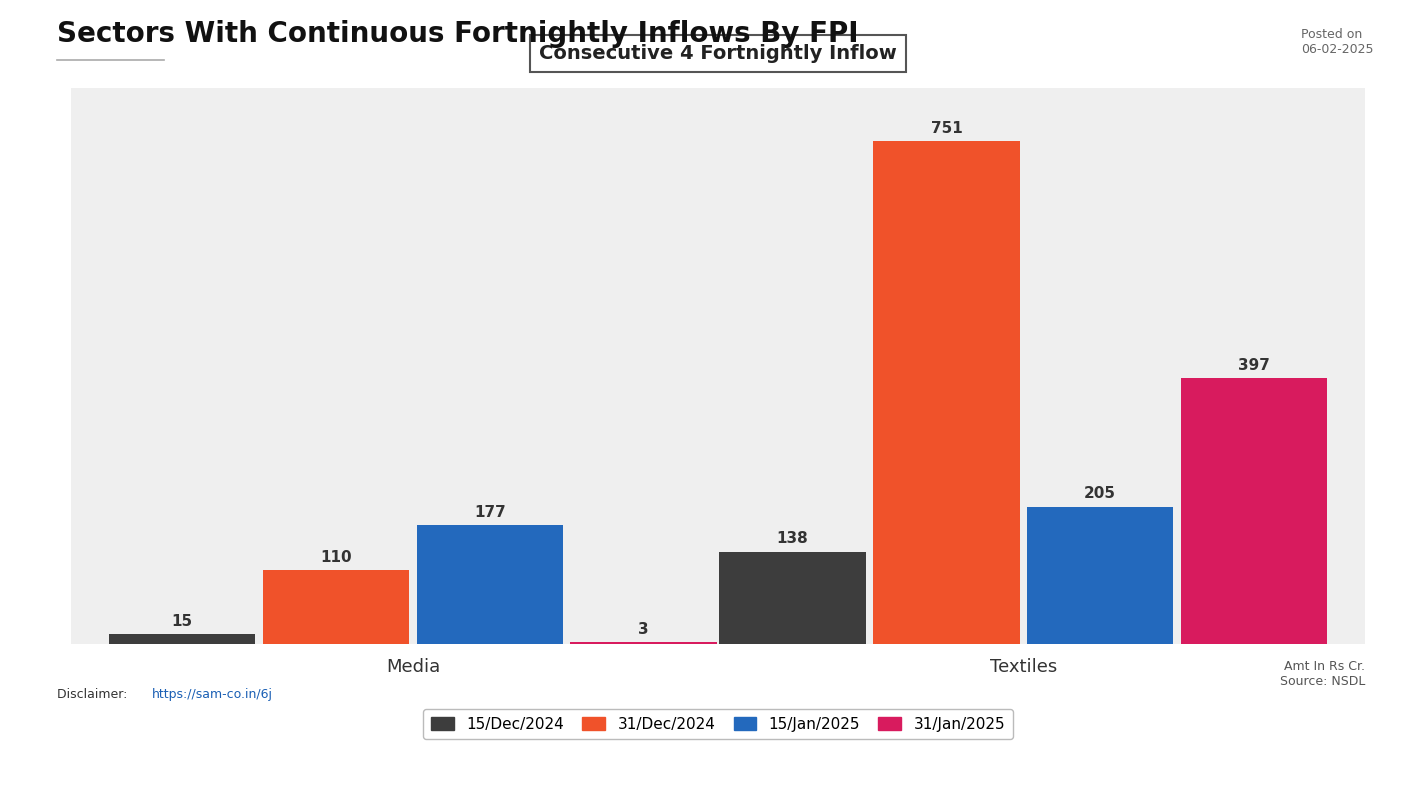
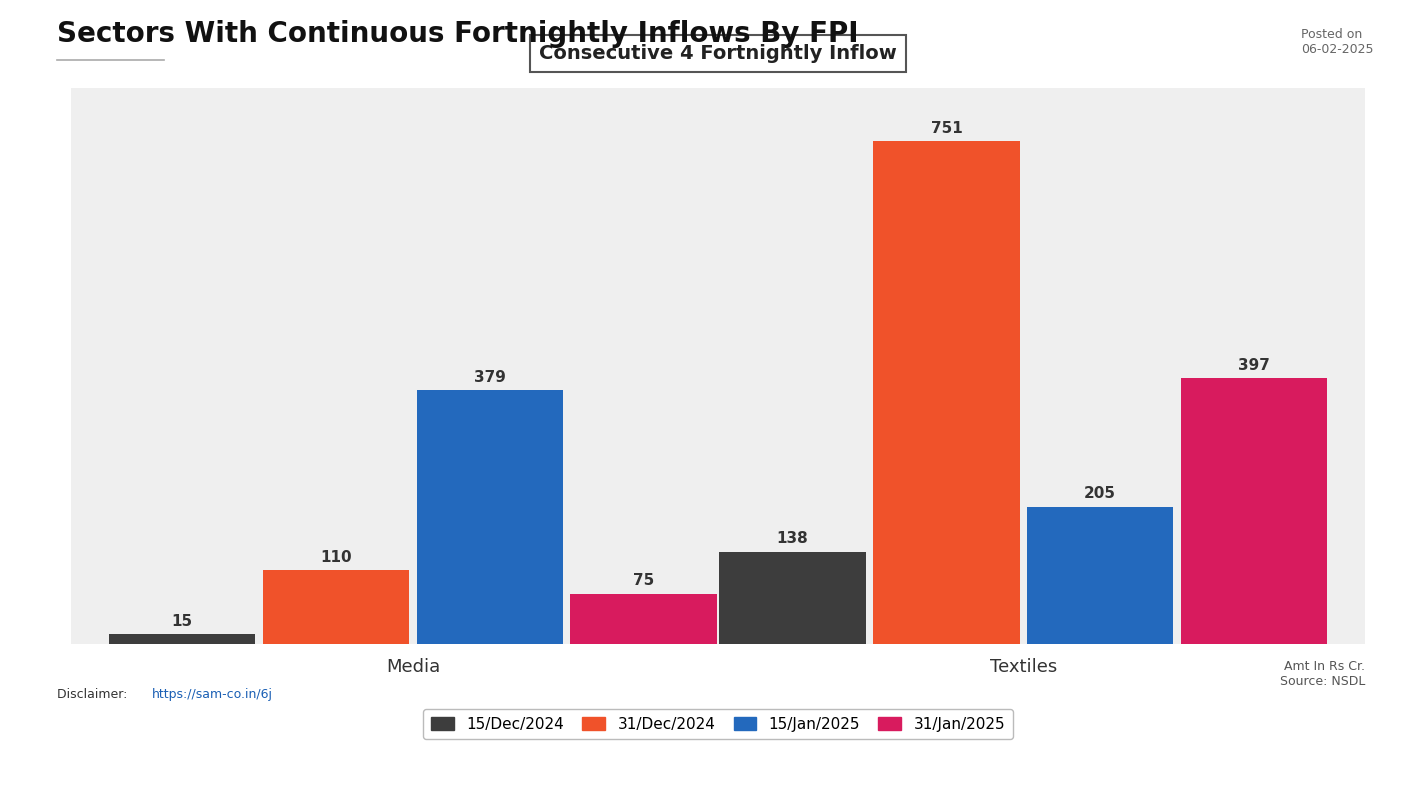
15/Jan/2025/Media: 177 -> 379
31/Jan/2025/Media: 3 -> 75
